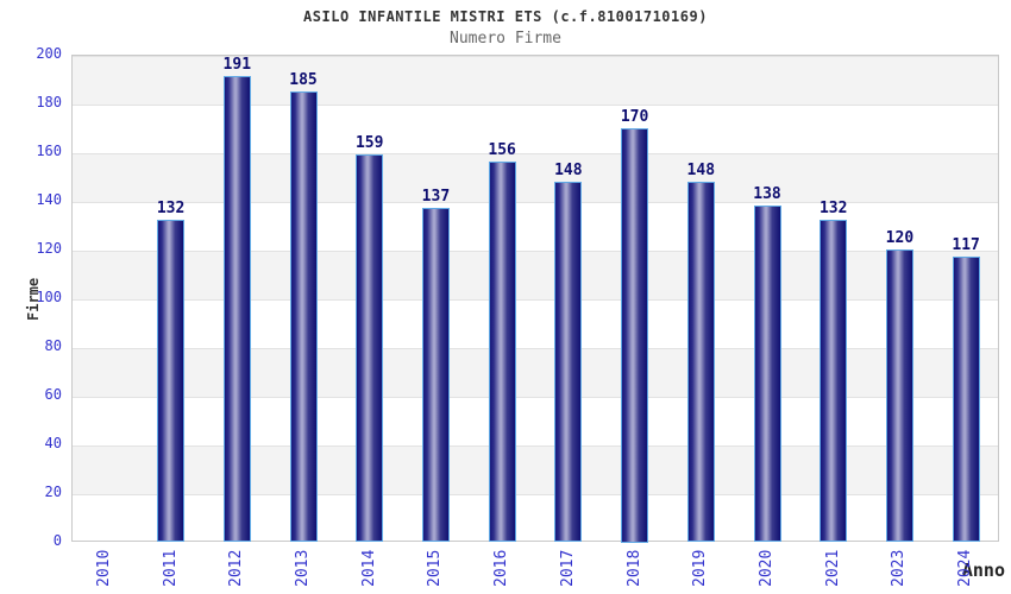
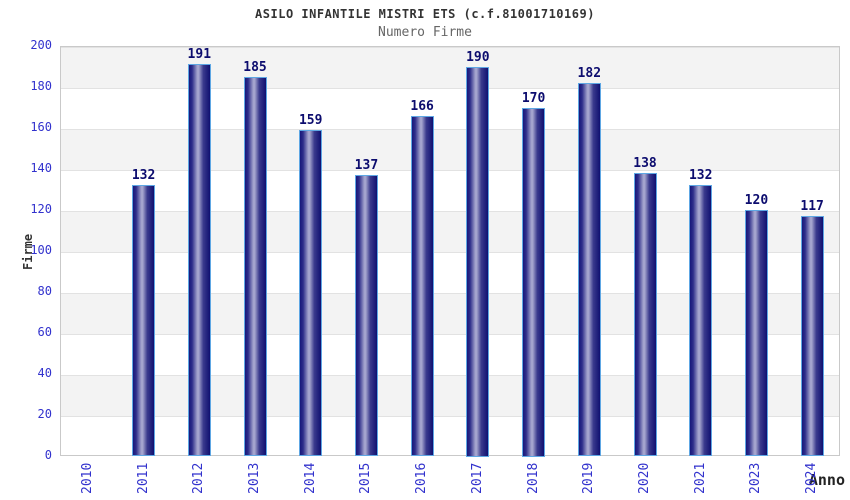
2016: 156 -> 166
2017: 148 -> 190
2019: 148 -> 182
